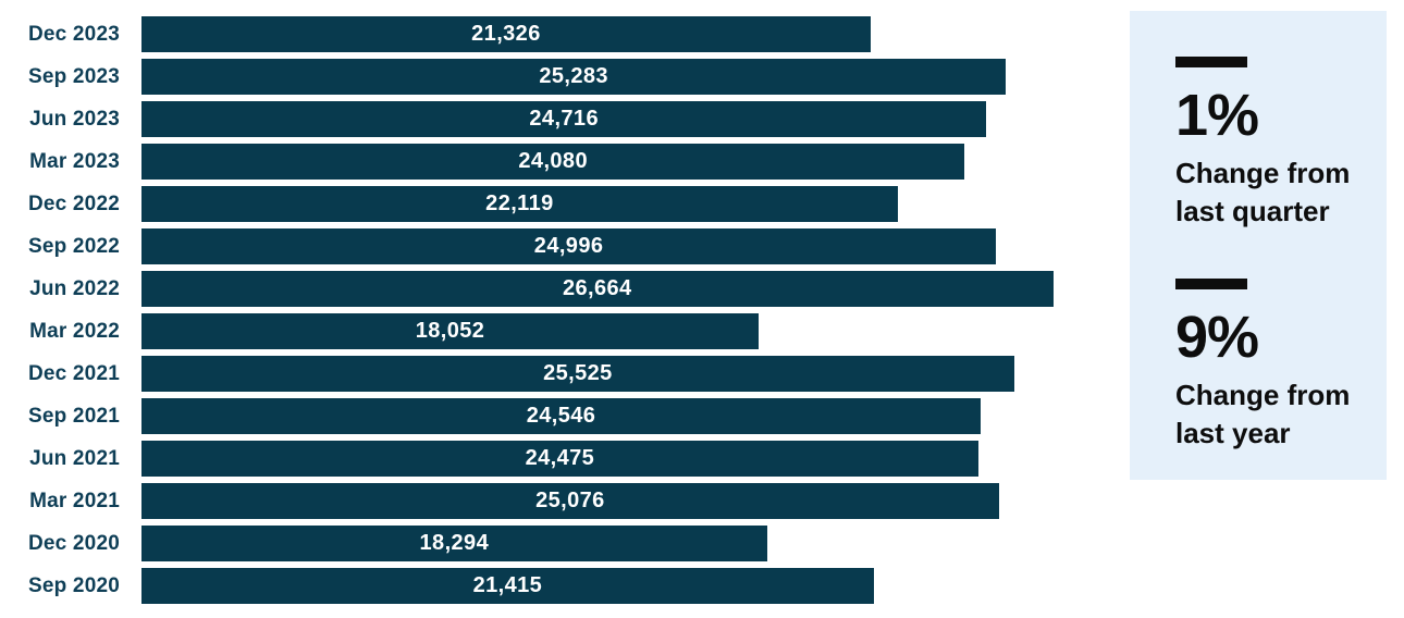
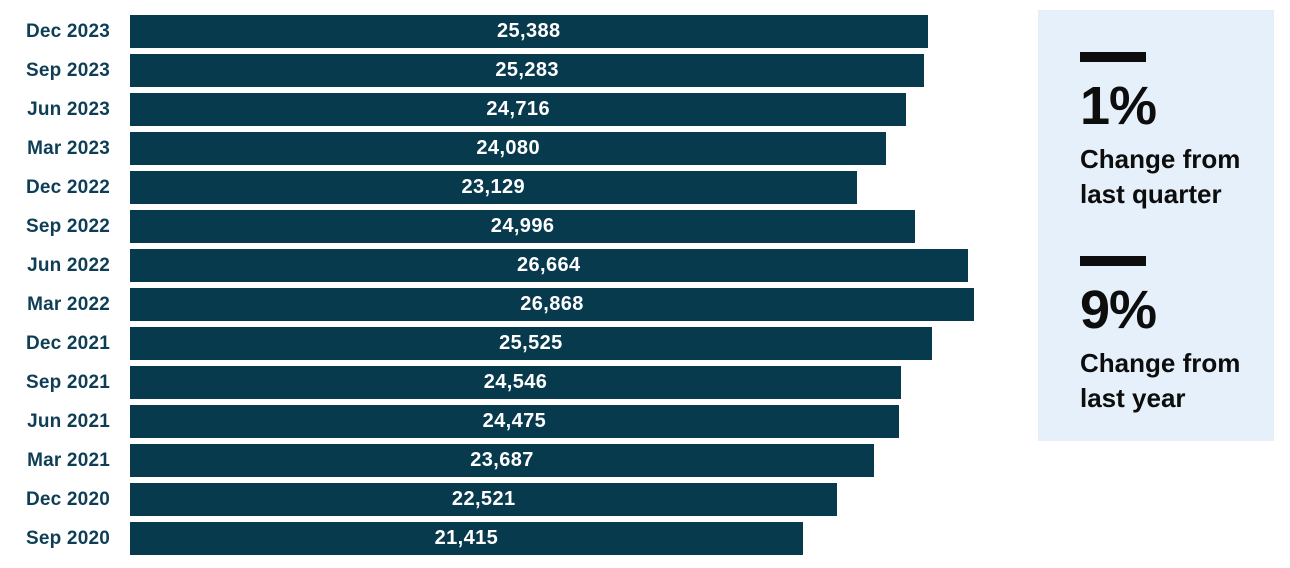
Dec 2023: 21,326 -> 25,388
Dec 2022: 22,119 -> 23,129
Mar 2022: 18,052 -> 26,868
Mar 2021: 25,076 -> 23,687
Dec 2020: 18,294 -> 22,521
